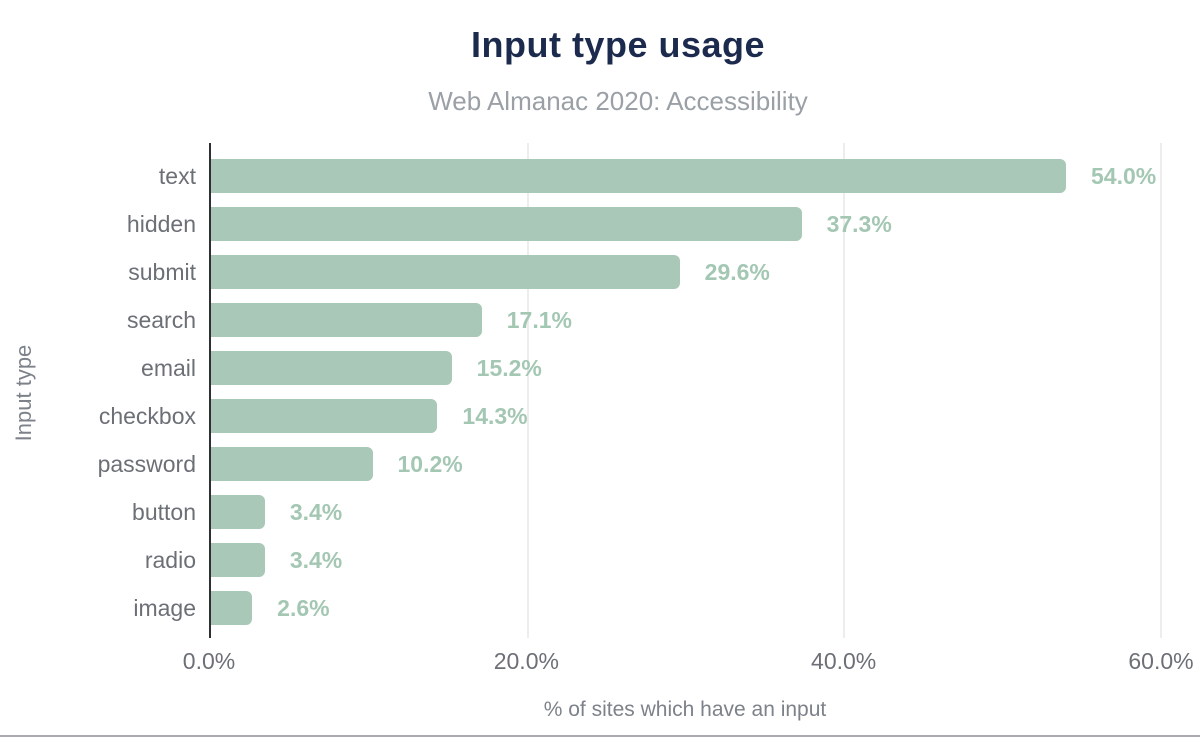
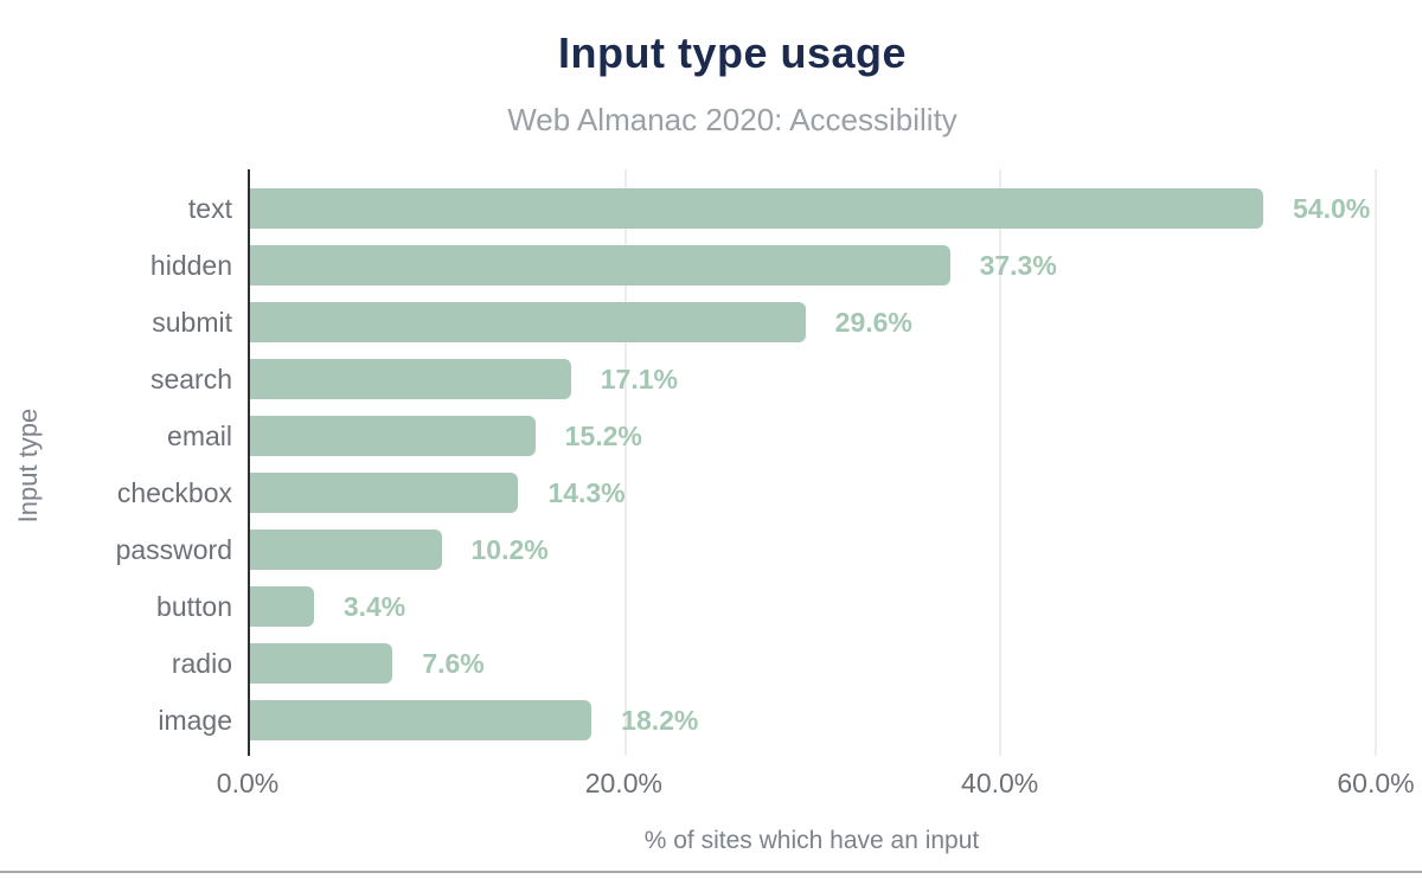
radio: 3.4% -> 7.6%
image: 2.6% -> 18.2%
